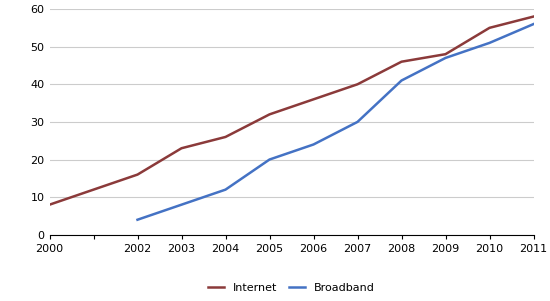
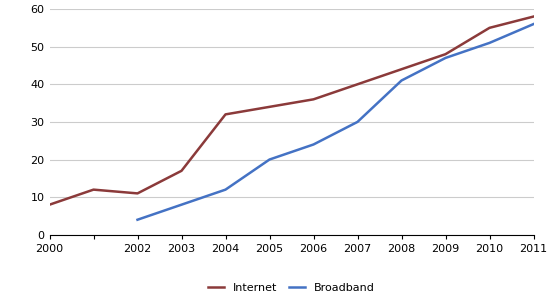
Internet/2002: 16 -> 11
Internet/2003: 23 -> 17
Internet/2004: 26 -> 32
Internet/2005: 32 -> 34
Internet/2008: 46 -> 44
